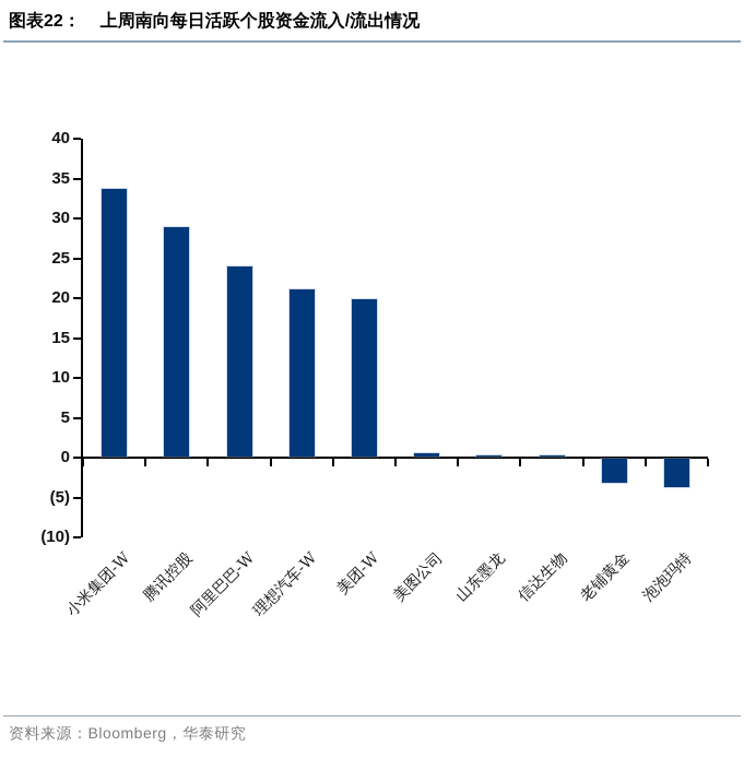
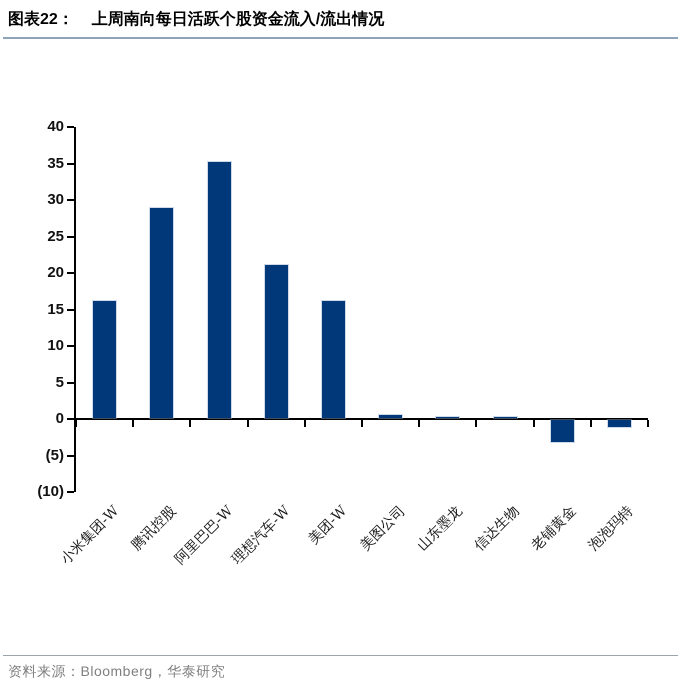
小米集团-W: 34 -> 16
阿里巴巴-W: 24 -> 35
美团-W: 20 -> 16
泡泡玛特: -4 -> -1
